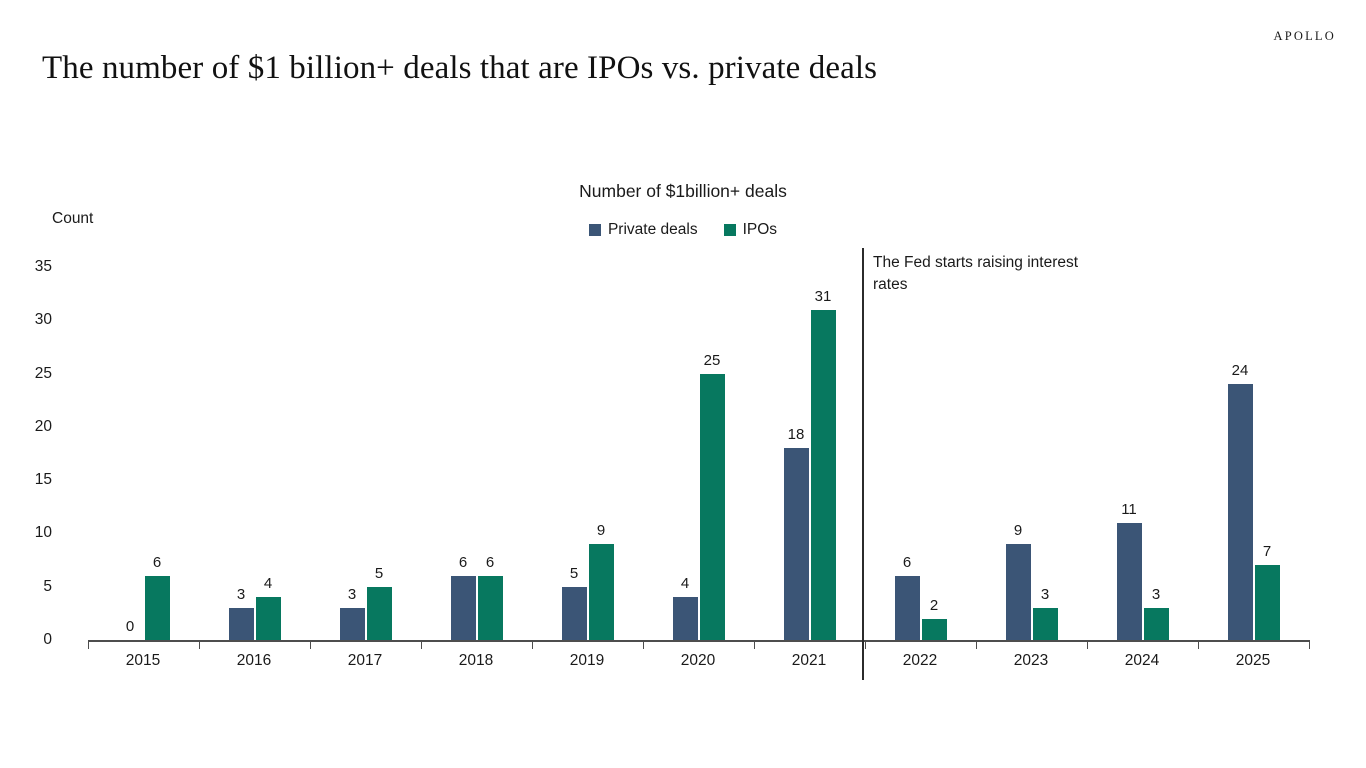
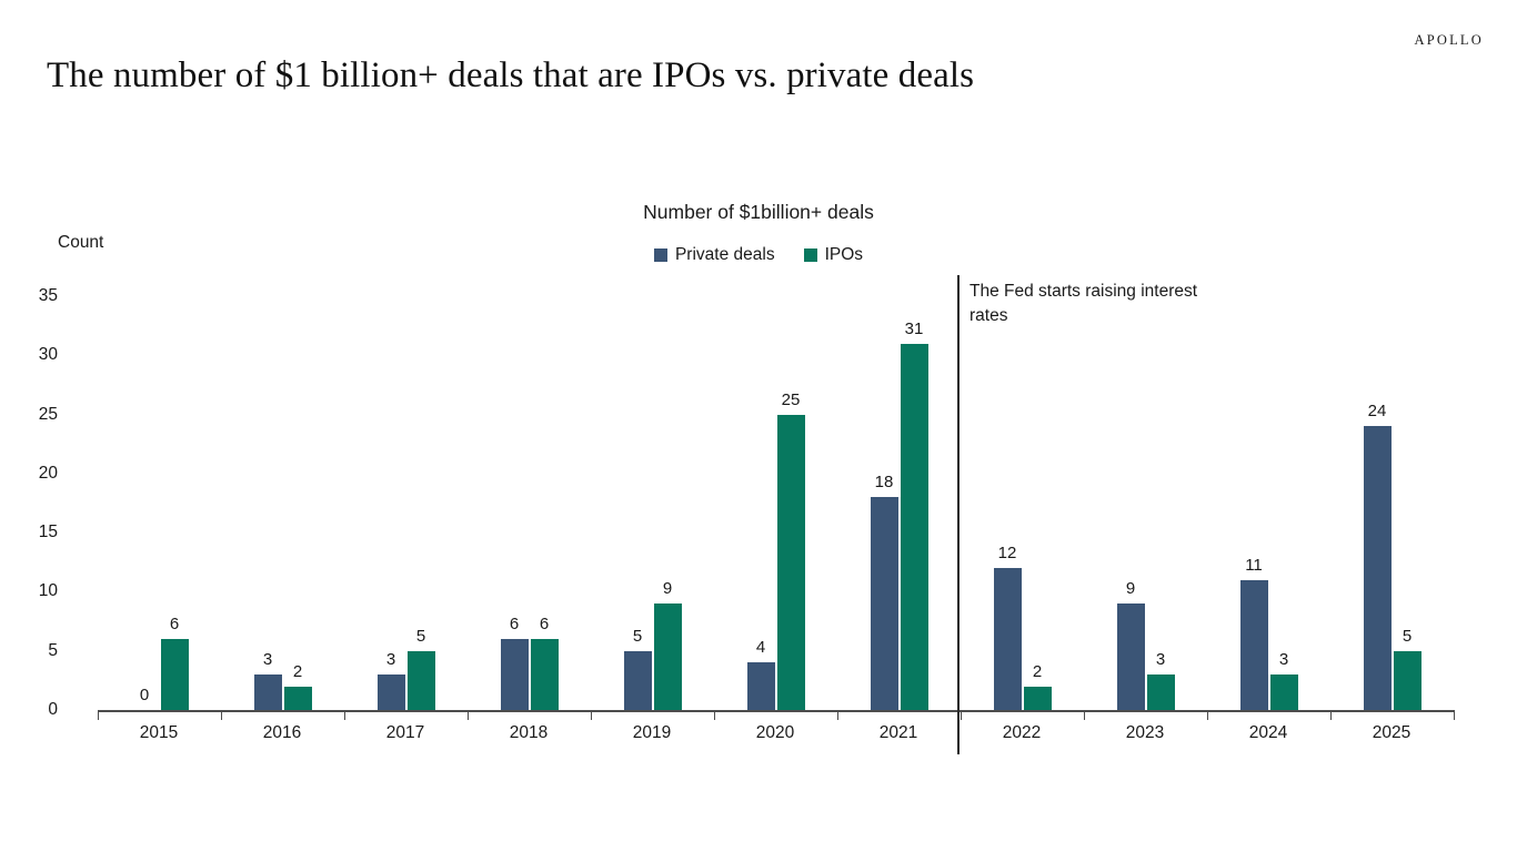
IPOs/2016: 4 -> 2
Private deals/2022: 6 -> 12
IPOs/2025: 7 -> 5
